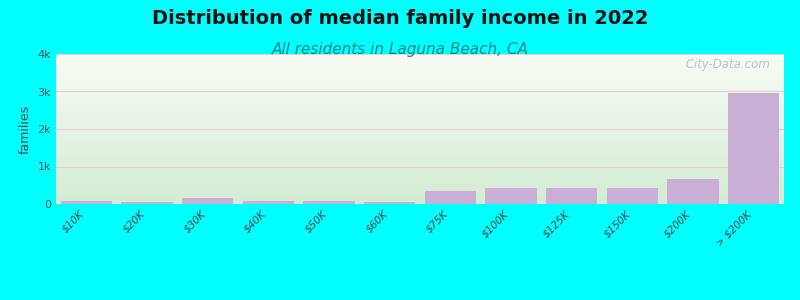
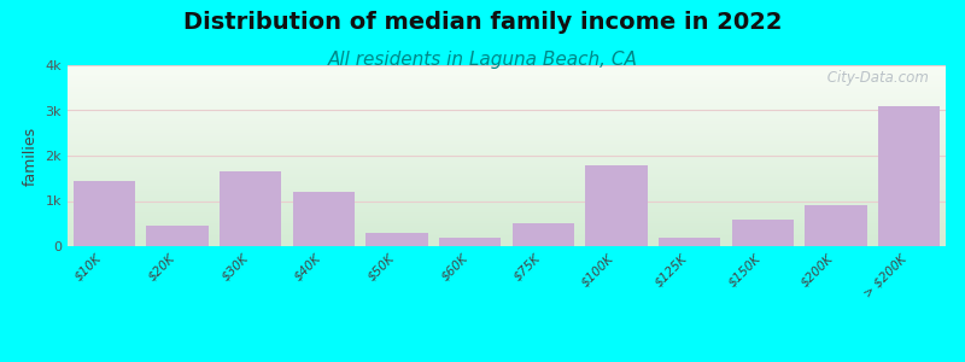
$10K: 0.08k -> 1.45k
$20K: 0.05k -> 0.45k
$30K: 0.16k -> 1.65k
$40K: 0.09k -> 1.20k
$50K: 0.07k -> 0.30k
$60K: 0.06k -> 0.20k
$75K: 0.35k -> 0.50k
$100K: 0.43k -> 1.80k
$125K: 0.43k -> 0.20k
$150K: 0.43k -> 0.60k
$200K: 0.66k -> 0.90k
> $200K: 2.96k -> 3.10k
